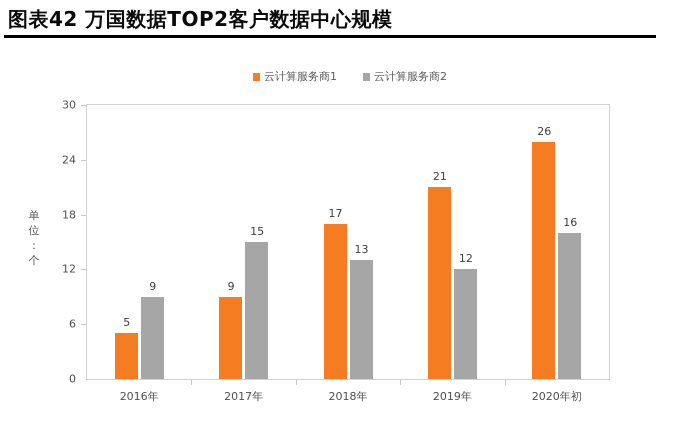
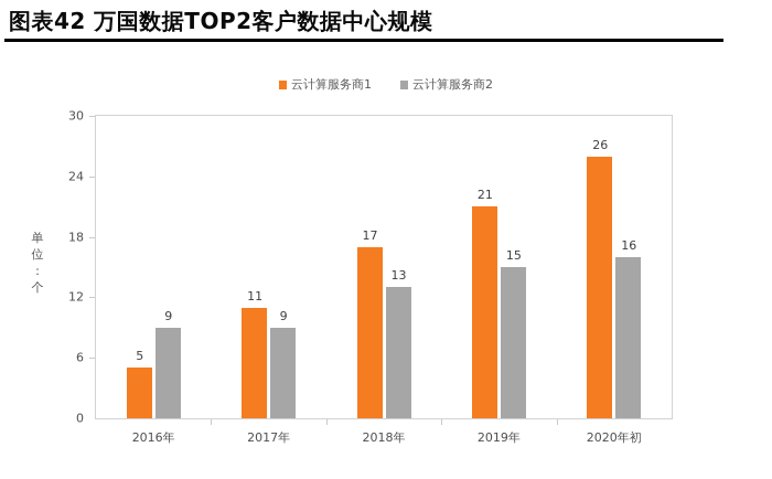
云计算服务商1/2017年: 9 -> 11
云计算服务商2/2017年: 15 -> 9
云计算服务商2/2019年: 12 -> 15
